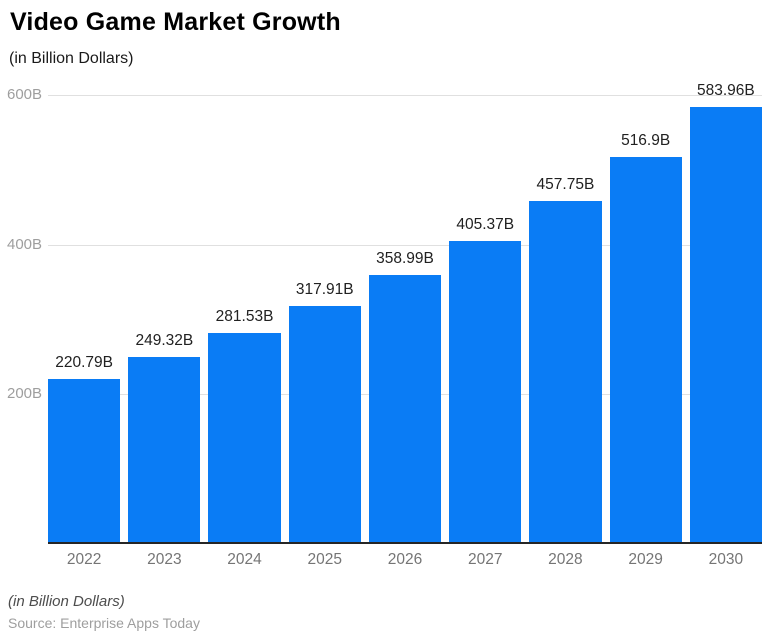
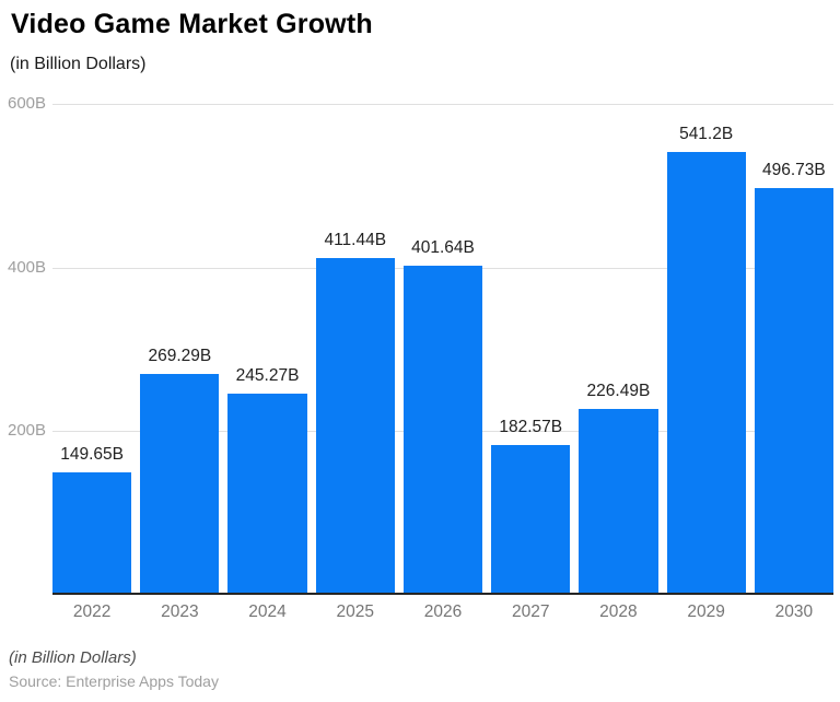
2022: 220.79B -> 149.65B
2023: 249.32B -> 269.29B
2024: 281.53B -> 245.27B
2025: 317.91B -> 411.44B
2026: 358.99B -> 401.64B
2027: 405.37B -> 182.57B
2028: 457.75B -> 226.49B
2029: 516.9B -> 541.2B
2030: 583.96B -> 496.73B
